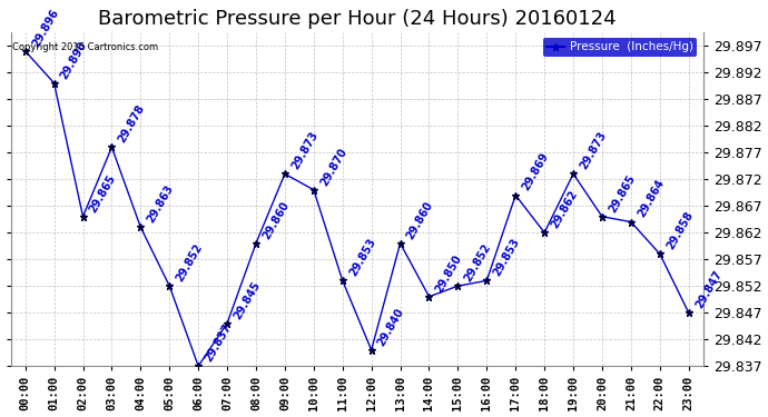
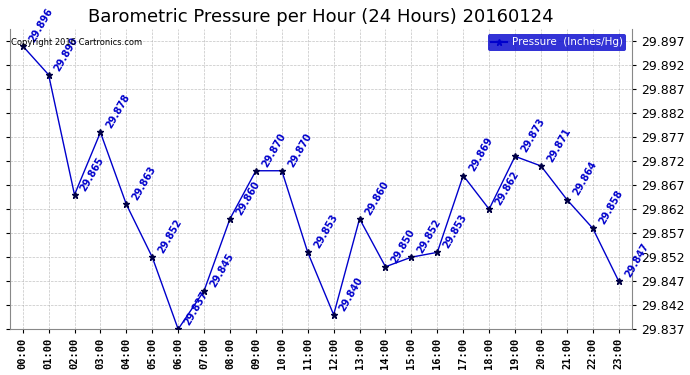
09:00: 29.873 -> 29.870
20:00: 29.865 -> 29.871
